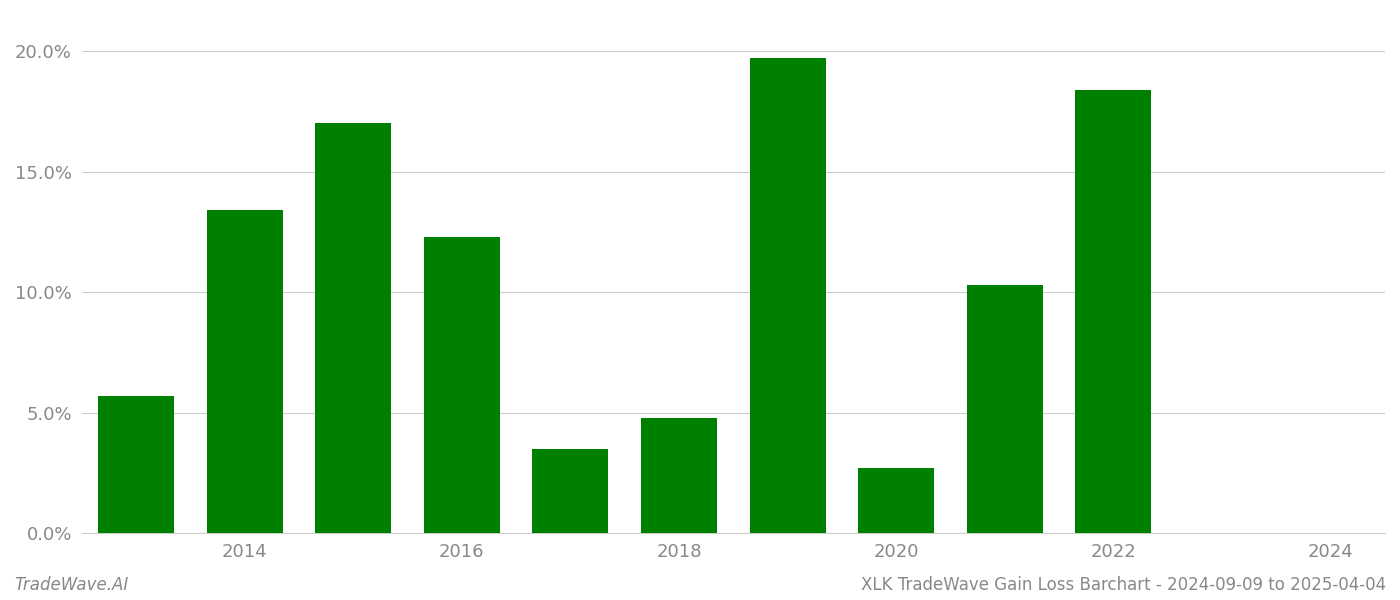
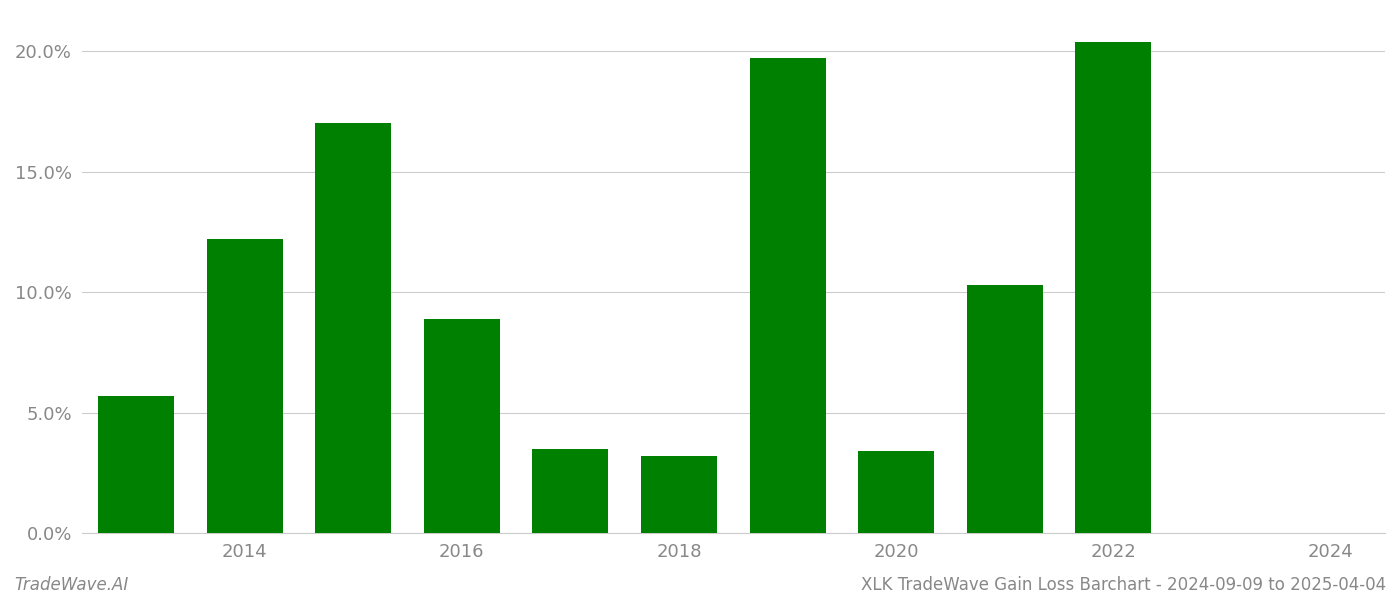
2014: 13.4% -> 12.2%
2016: 12.3% -> 8.9%
2018: 4.8% -> 3.2%
2020: 2.7% -> 3.4%
2022: 18.4% -> 20.4%
